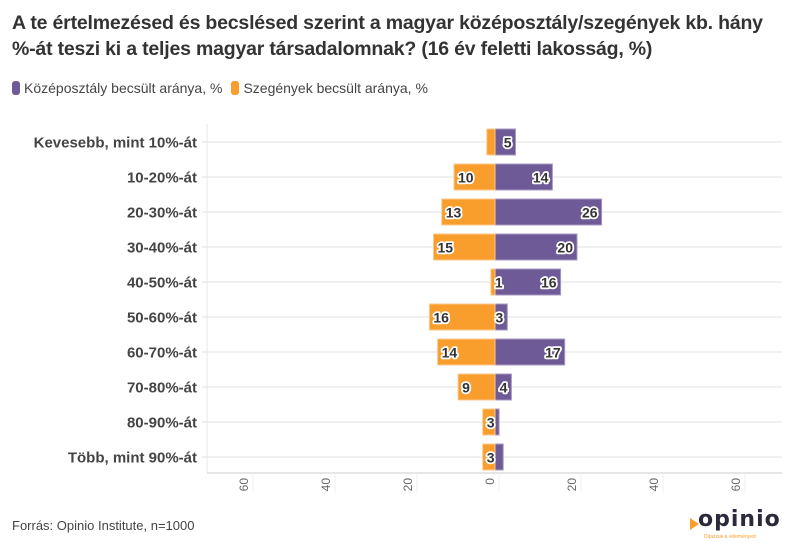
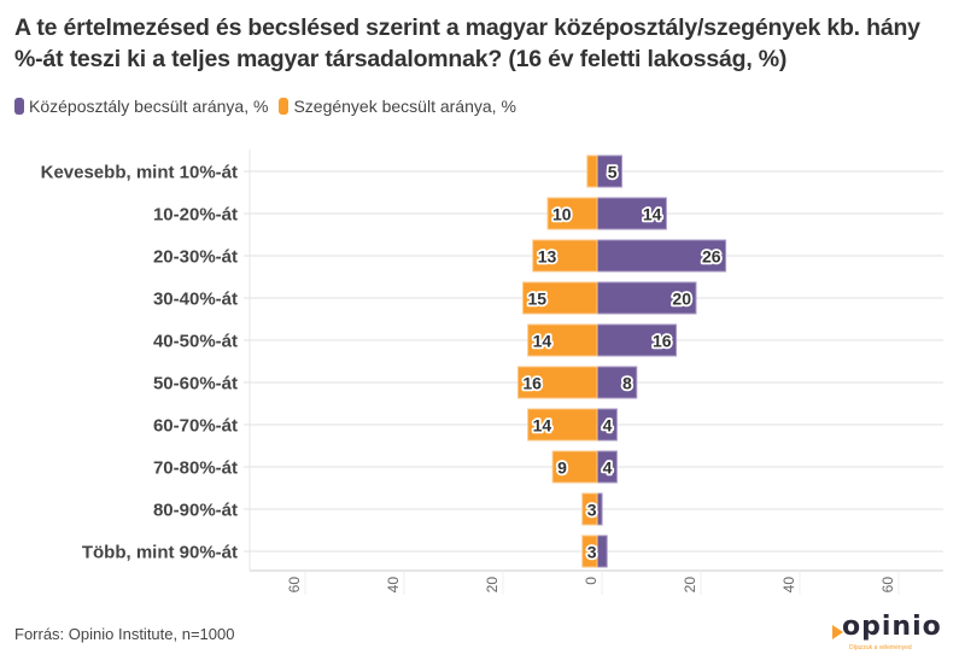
Szegények becsült aránya, %/40-50%-át: 1 -> 14
Középosztály becsült aránya, %/50-60%-át: 3 -> 8
Középosztály becsült aránya, %/60-70%-át: 17 -> 4
